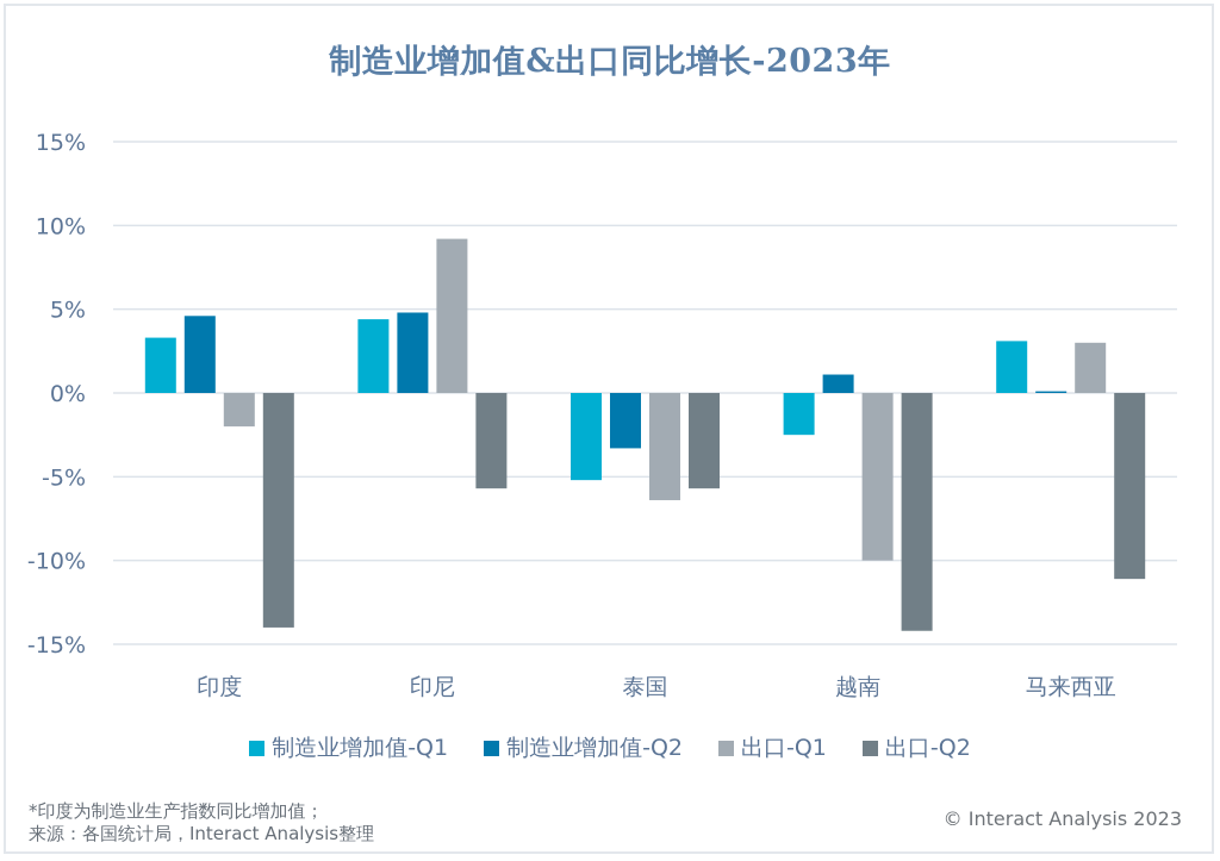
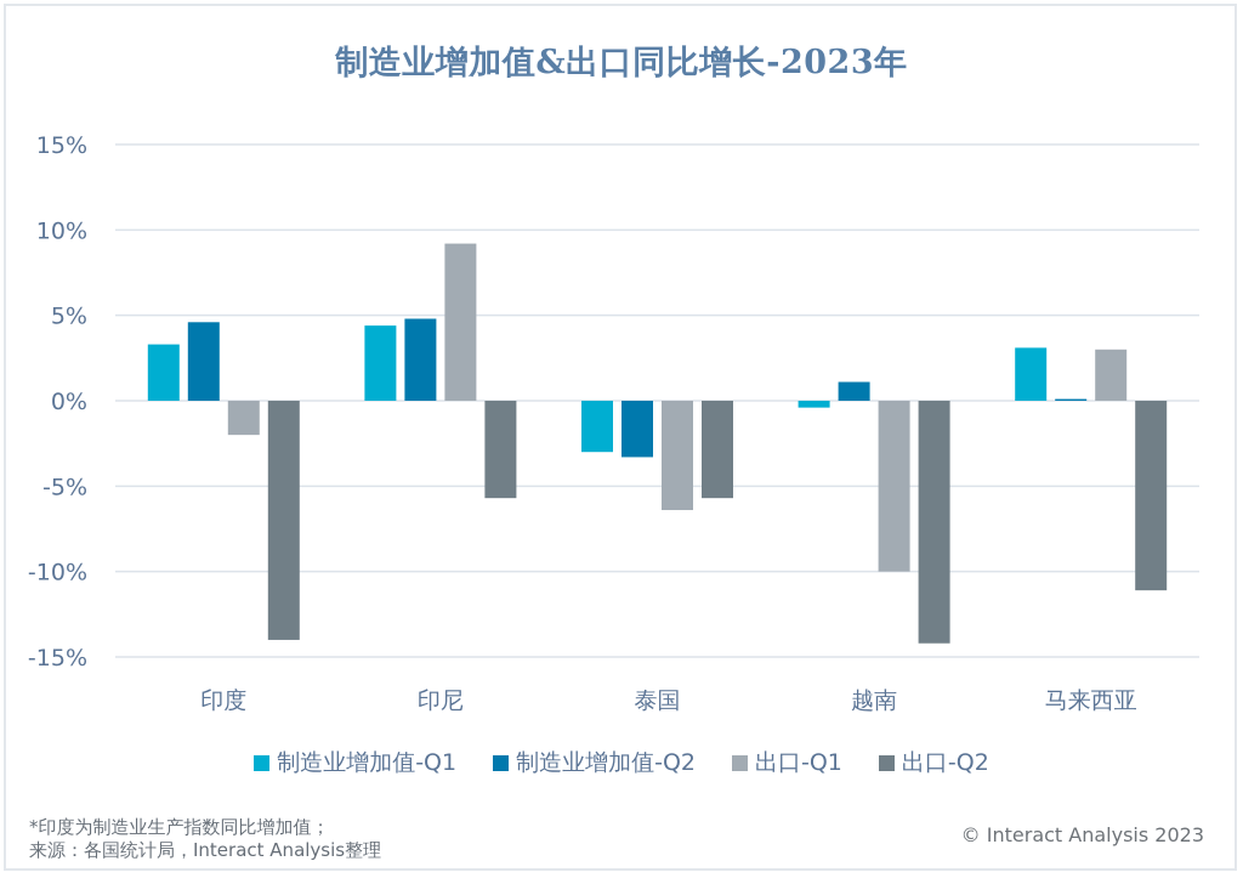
制造业增加值-Q1/泰国: -5.2% -> -3.0%
制造业增加值-Q1/越南: -2.5% -> -0.4%
